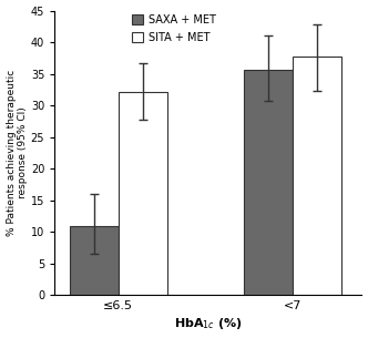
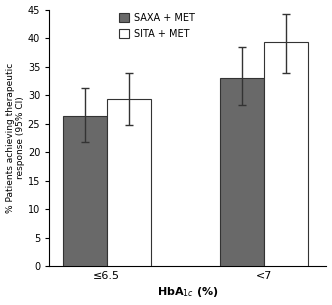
SAXA + MET/≤6.5: 11.0 -> 26.3
SITA + MET/≤6.5: 32.2 -> 29.3
SAXA + MET/<7: 35.6 -> 33.0
SITA + MET/<7: 37.8 -> 39.3
